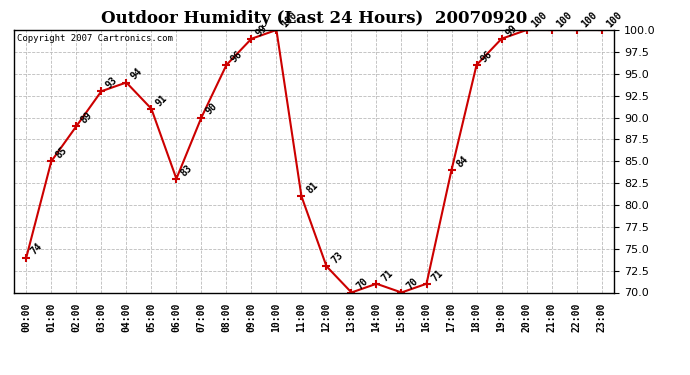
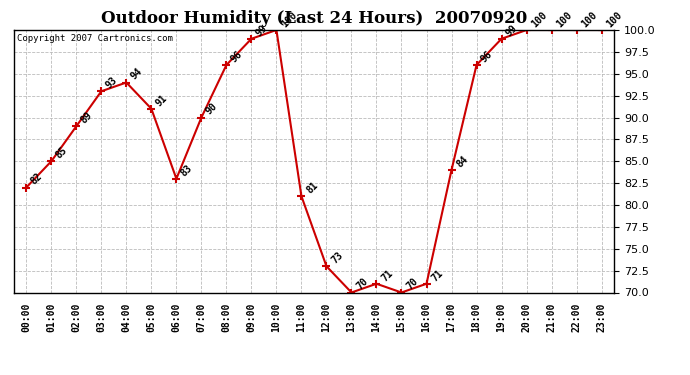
00:00: 74 -> 82
